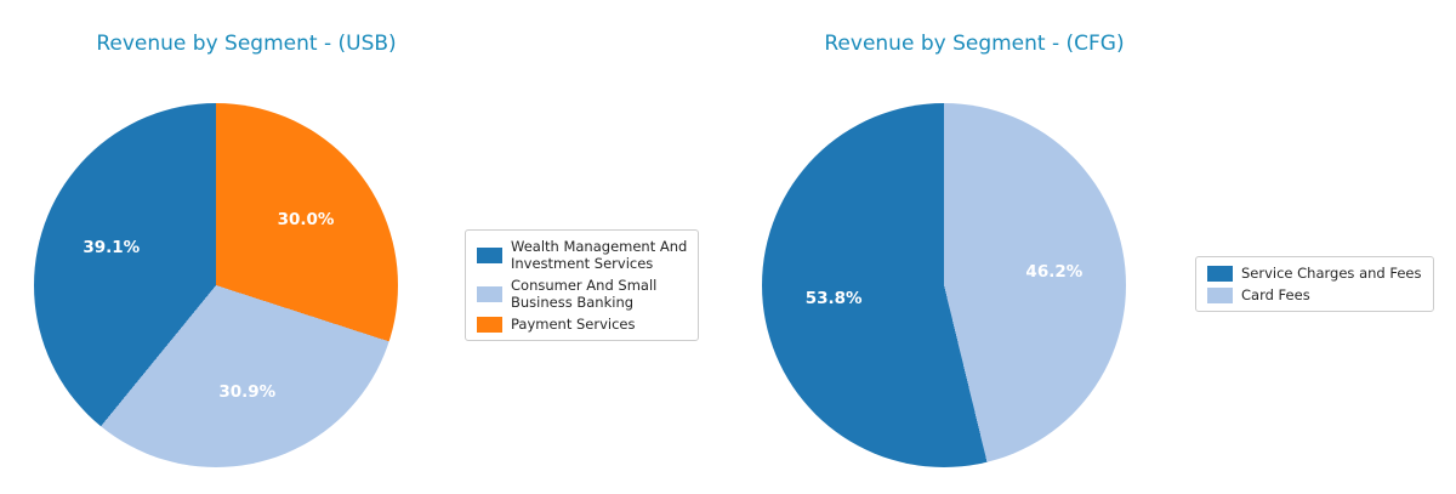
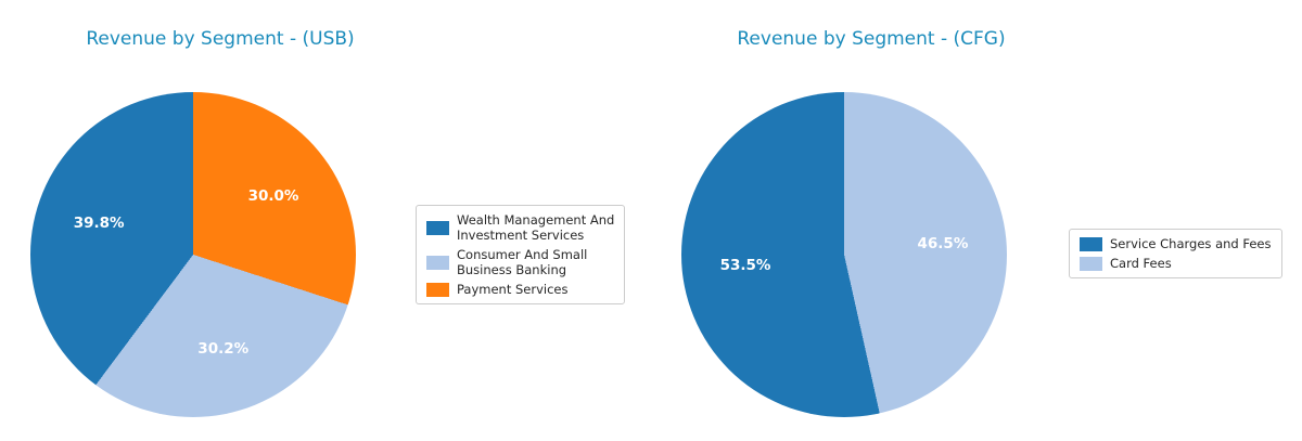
Revenue by Segment - (USB)/Wealth Management And Investment Services: 39.1% -> 39.8%
Revenue by Segment - (USB)/Consumer And Small Business Banking: 30.9% -> 30.2%
Revenue by Segment - (CFG)/Service Charges and Fees: 53.8% -> 53.5%
Revenue by Segment - (CFG)/Card Fees: 46.2% -> 46.5%
